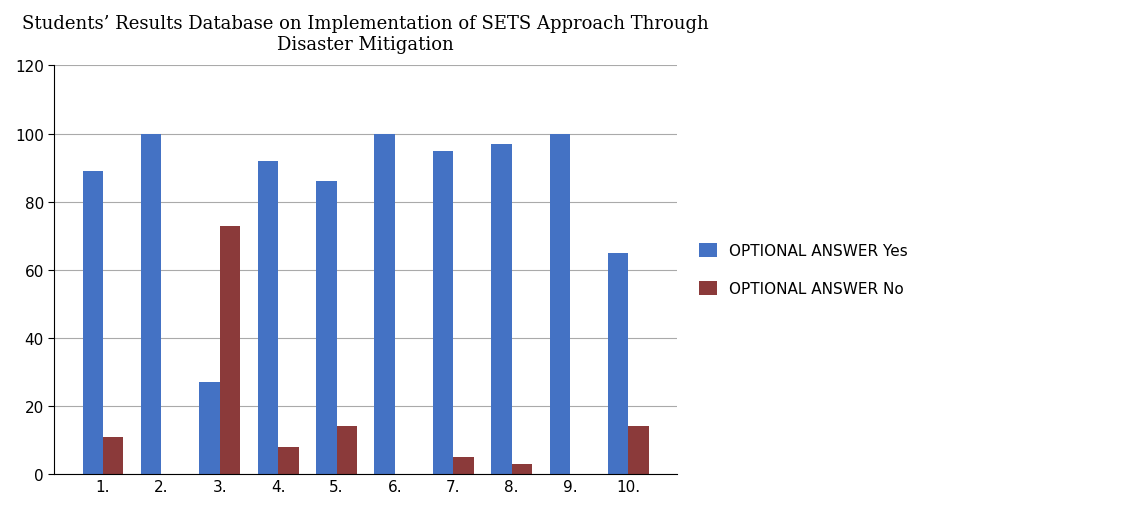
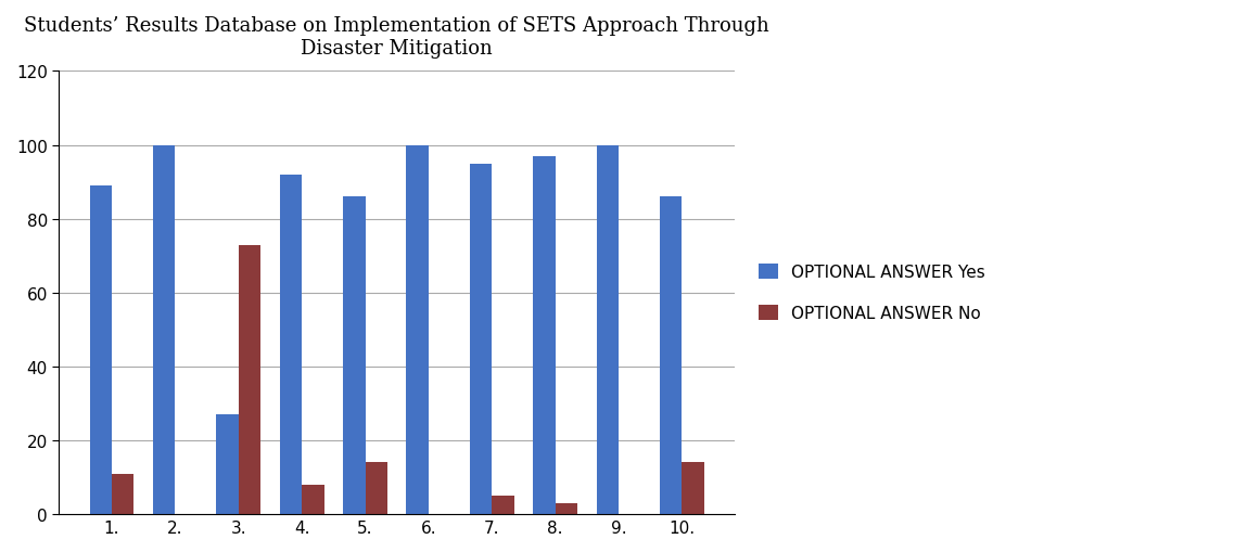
OPTIONAL ANSWER Yes/10.: 65 -> 86
